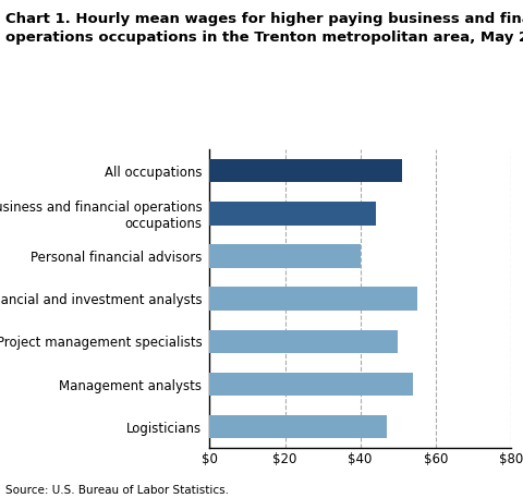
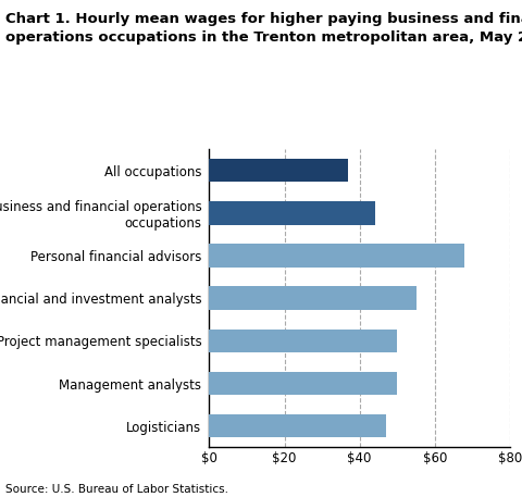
All occupations: $51 -> $37
Personal financial advisors: $40 -> $68
Management analysts: $54 -> $50
